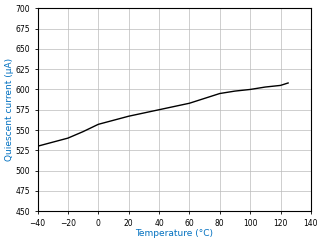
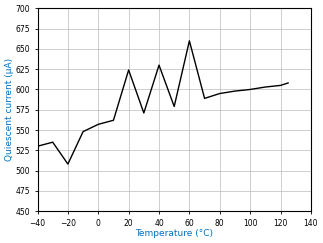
−20: 540 -> 508
20: 567 -> 624
40: 575 -> 630
60: 583 -> 660
